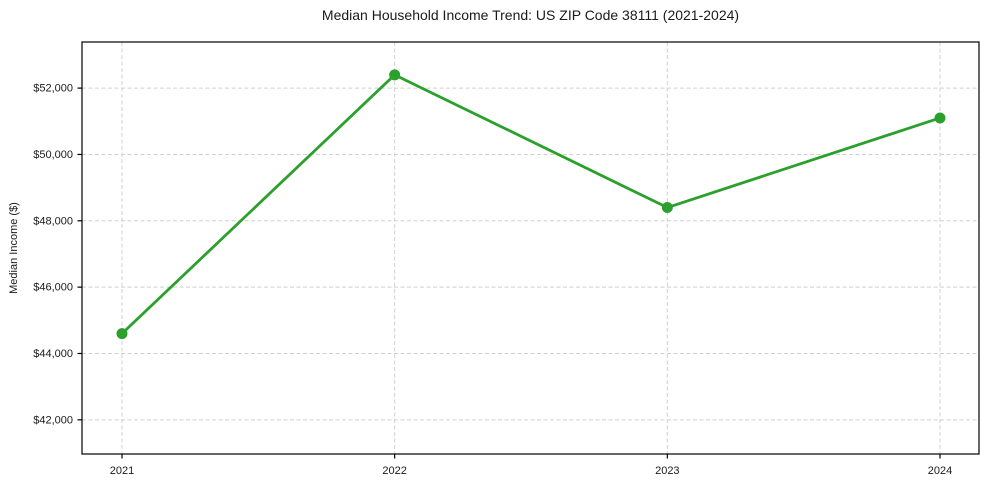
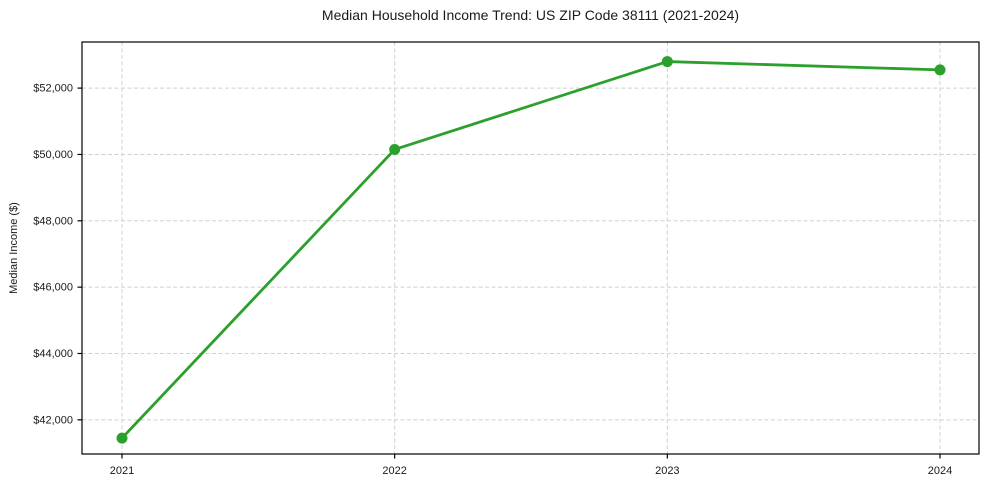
2021: $44600 -> $41400
2022: $52400 -> $50200
2023: $48400 -> $52800
2024: $51100 -> $52600
